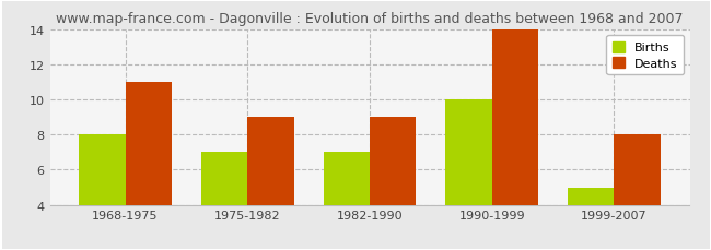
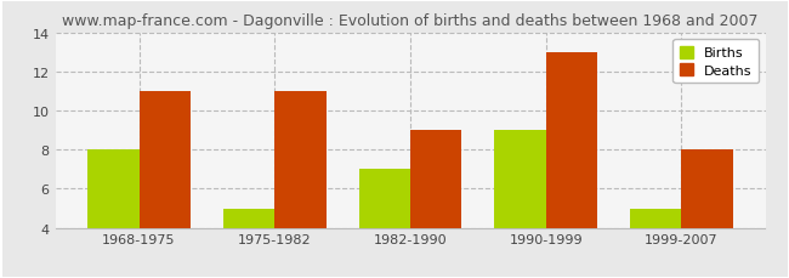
Births/1975-1982: 7 -> 5
Deaths/1975-1982: 9 -> 11
Births/1990-1999: 10 -> 9
Deaths/1990-1999: 14 -> 13
